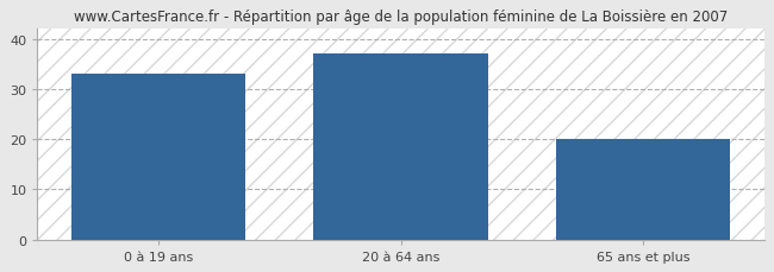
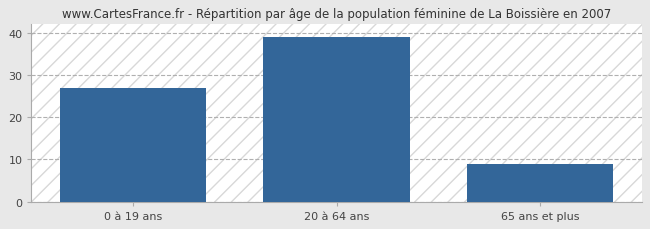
0 à 19 ans: 33 -> 27
20 à 64 ans: 37 -> 39
65 ans et plus: 20 -> 9
